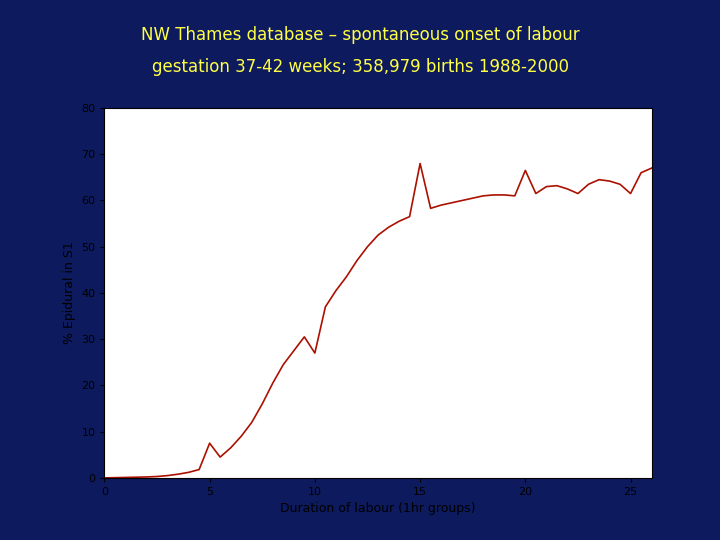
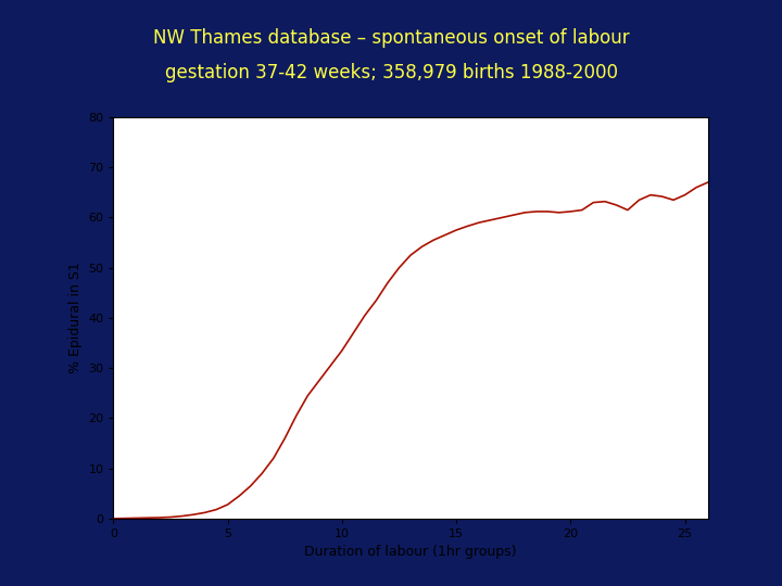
5: 7.5 -> 2.8
10: 27.0 -> 33.5
15: 68.0 -> 57.5
20: 66.5 -> 61.2
25: 61.5 -> 64.5
